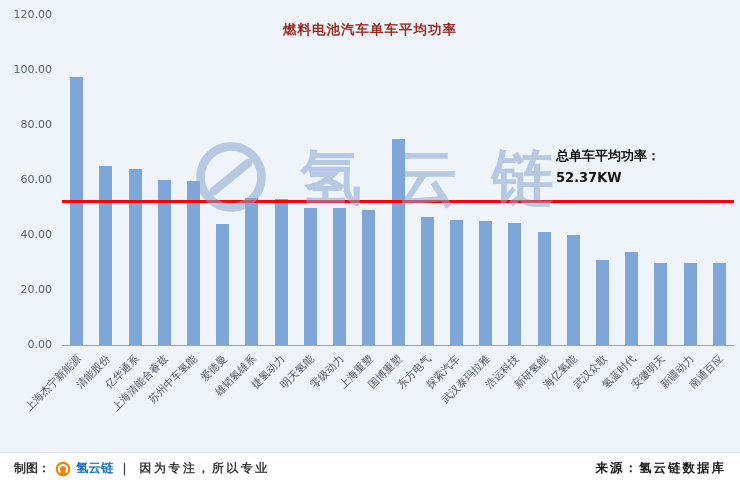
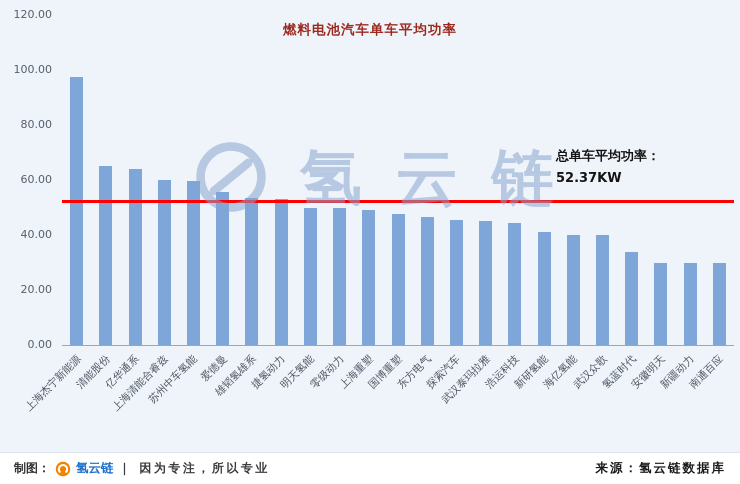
爱德曼: 44 -> 56
国博重塑: 75 -> 48
武汉众歌: 31 -> 40
